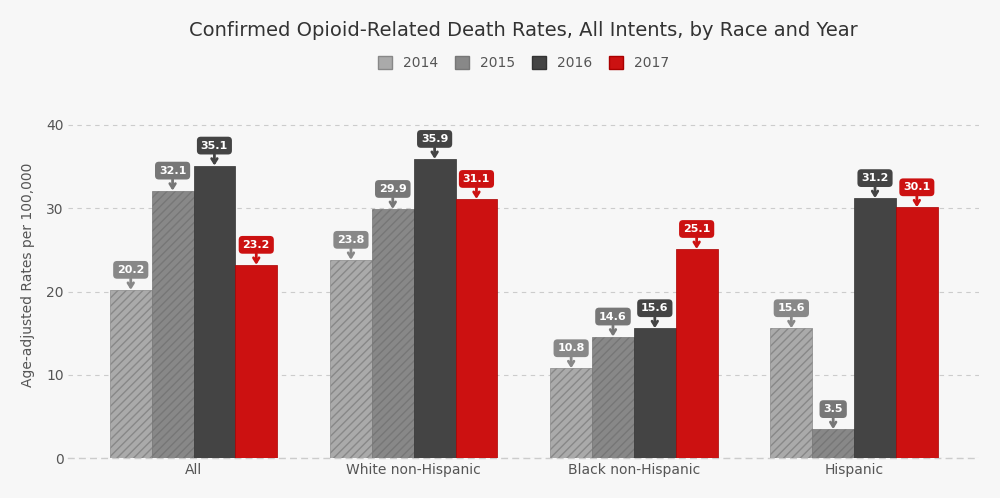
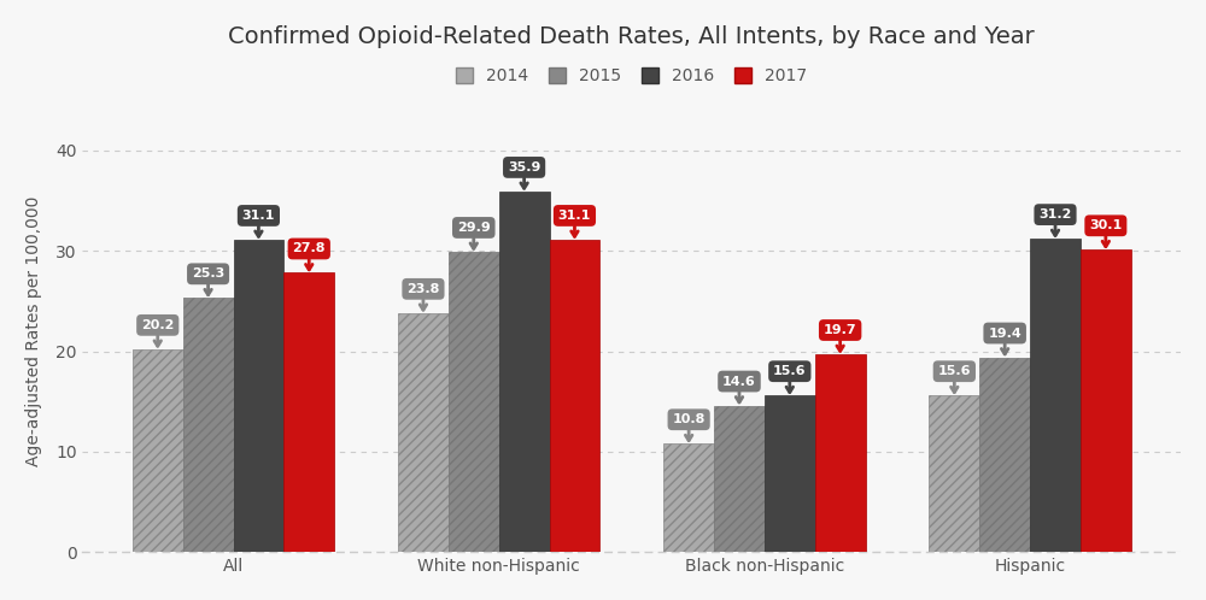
2015/All: 32.1 -> 25.3
2016/All: 35.1 -> 31.1
2017/All: 23.2 -> 27.8
2017/Black non-Hispanic: 25.1 -> 19.7
2015/Hispanic: 3.5 -> 19.4
